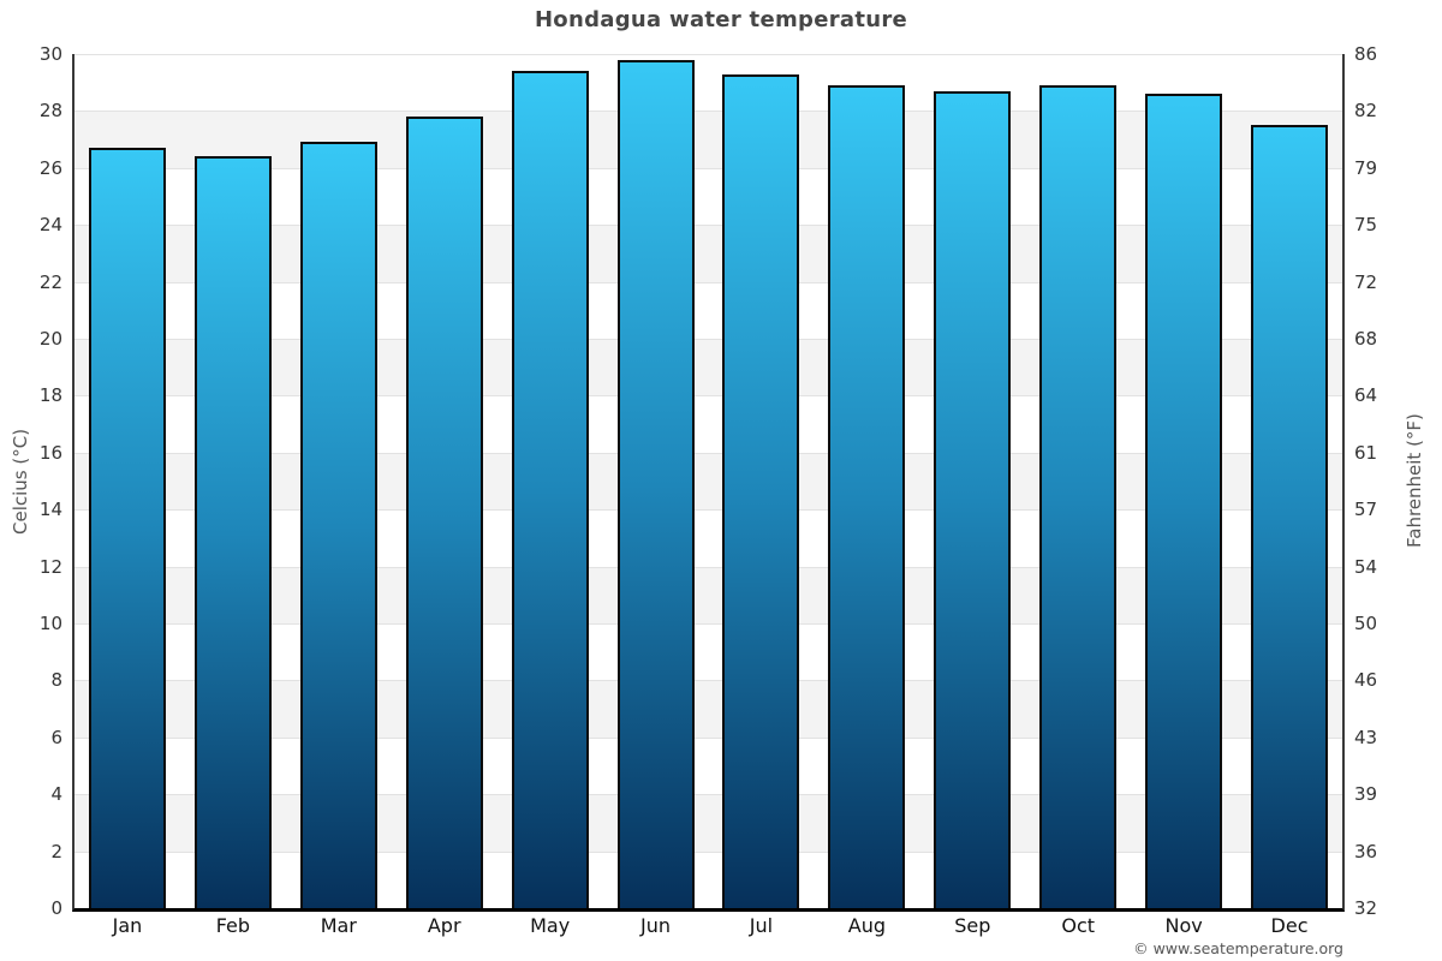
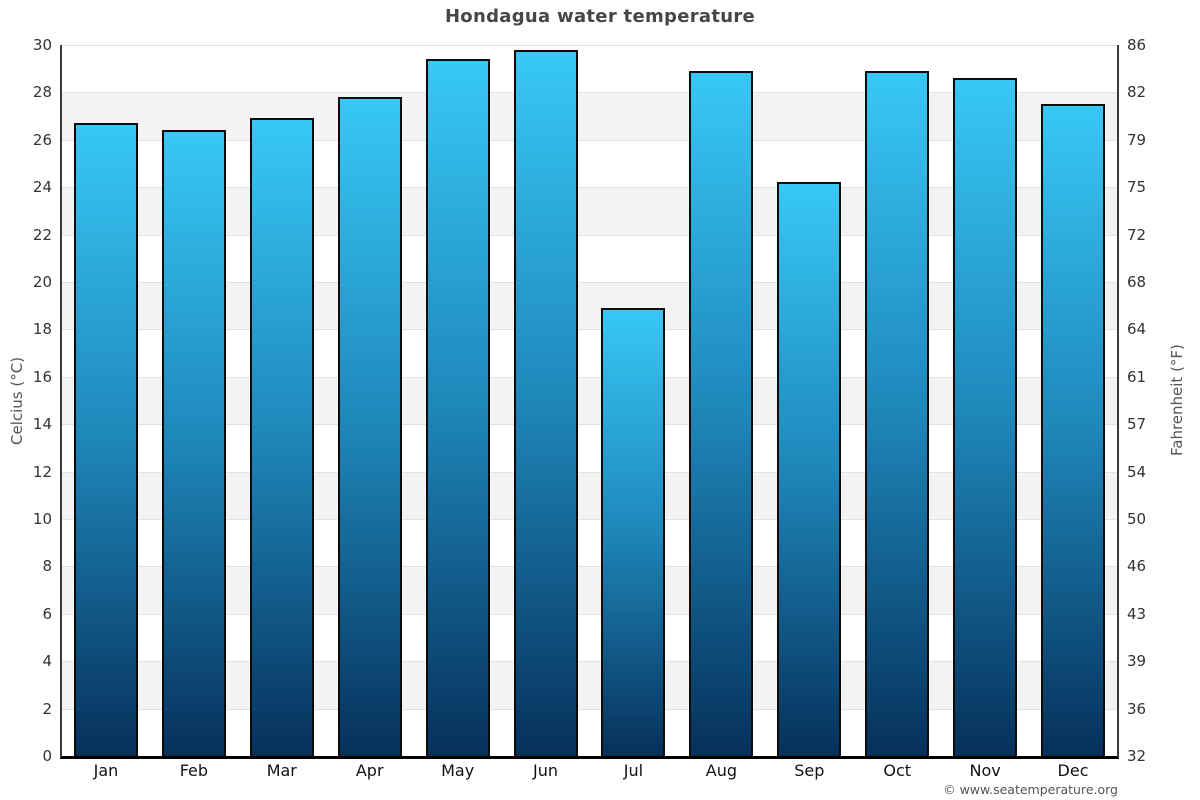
Jul: 29.3 -> 18.9
Sep: 28.7 -> 24.2
